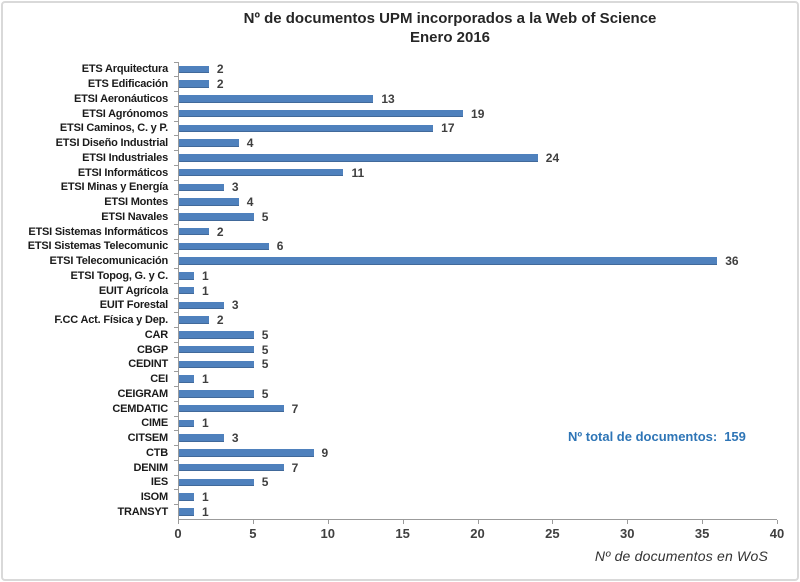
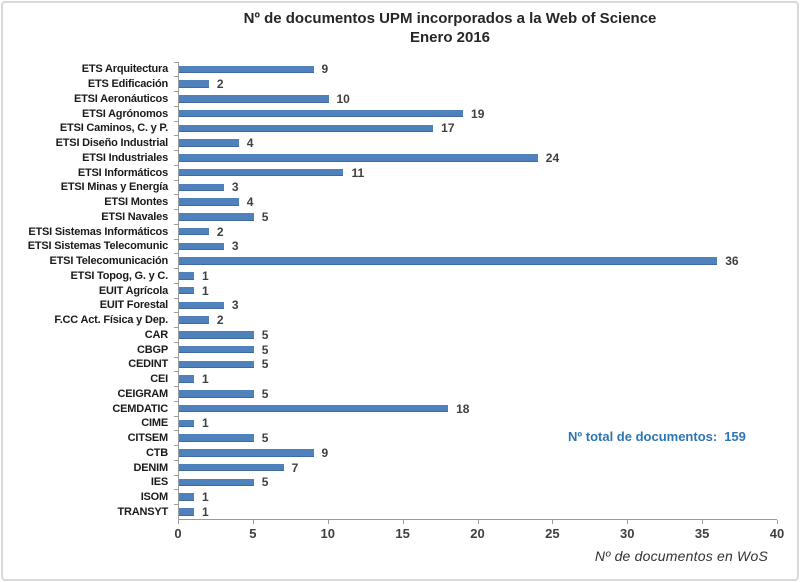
ETS Arquitectura: 2 -> 9
ETSI Aeronáuticos: 13 -> 10
ETSI Sistemas Telecomunic: 6 -> 3
CEMDATIC: 7 -> 18
CITSEM: 3 -> 5
